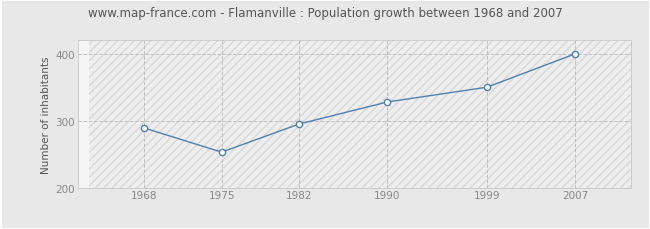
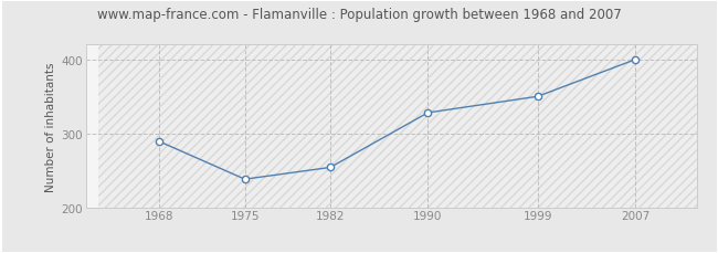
1975: 253 -> 238
1982: 295 -> 254
